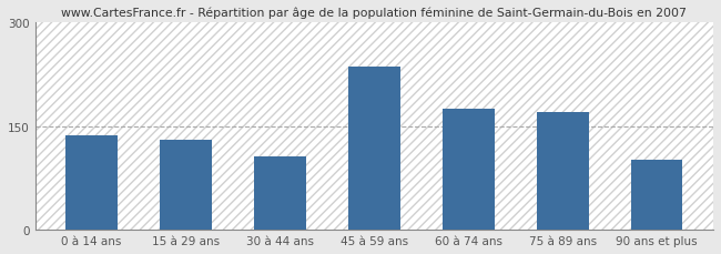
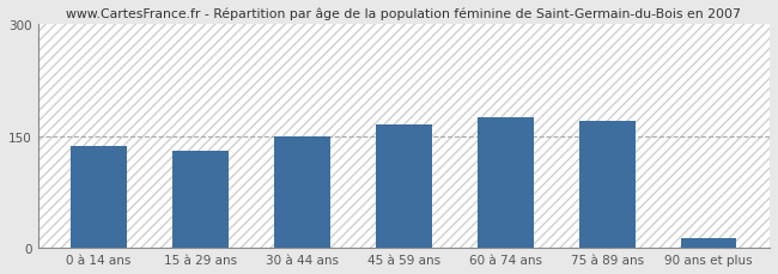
30 à 44 ans: 106 -> 150
45 à 59 ans: 236 -> 165
90 ans et plus: 102 -> 13
